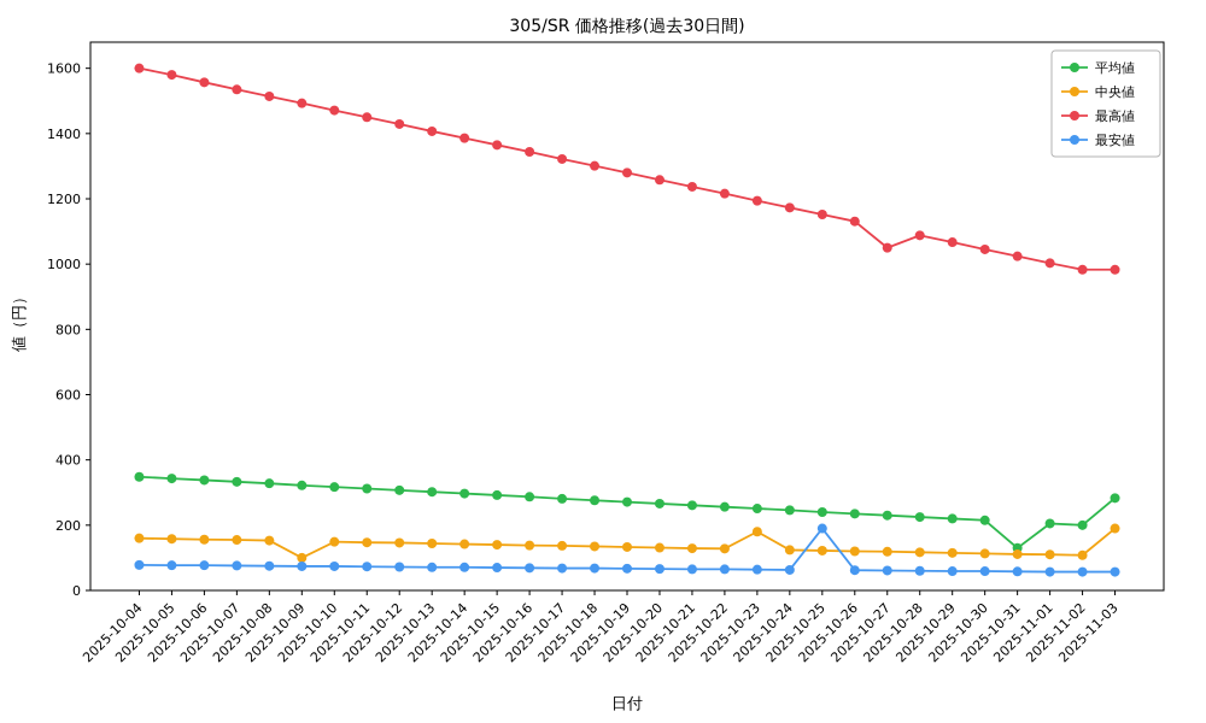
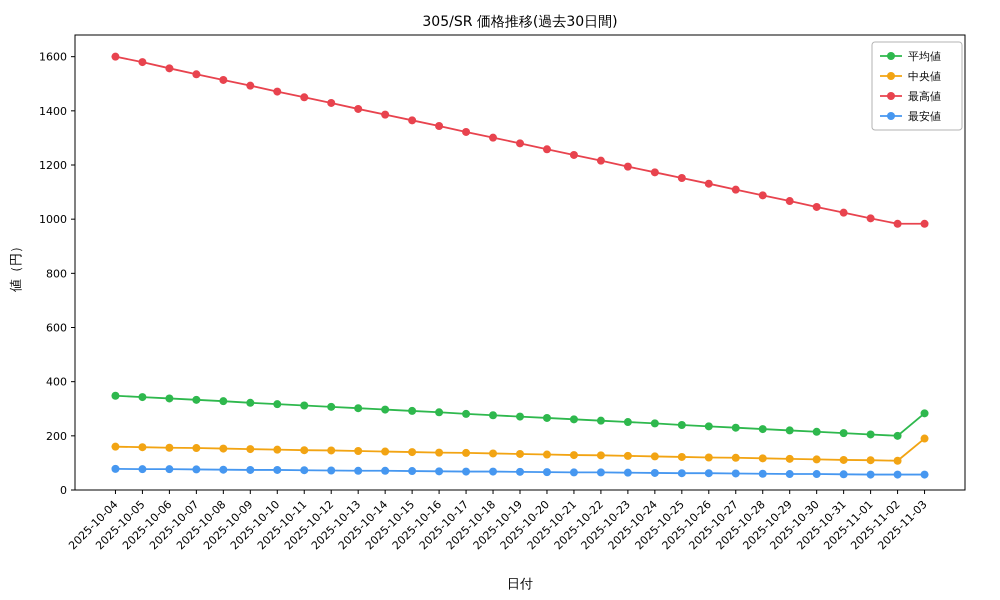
中央値/2025-10-09: 100 -> 150
中央値/2025-10-23: 180 -> 130
最安値/2025-10-25: 190 -> 60
最高値/2025-10-27: 1050 -> 1110
平均値/2025-10-31: 130 -> 210
